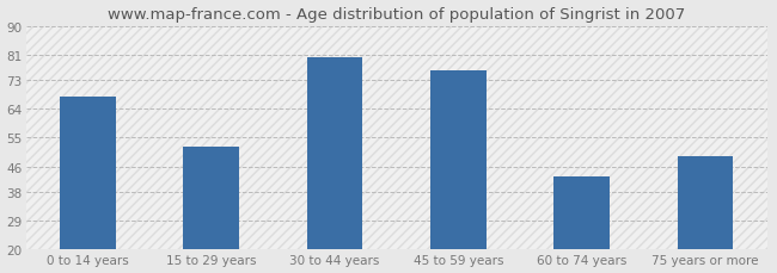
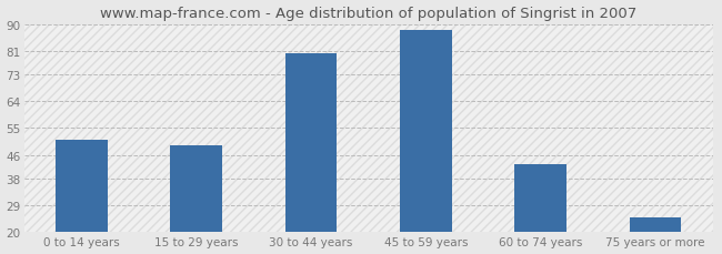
0 to 14 years: 68 -> 51
15 to 29 years: 52 -> 49
45 to 59 years: 76 -> 88
75 years or more: 49 -> 25
